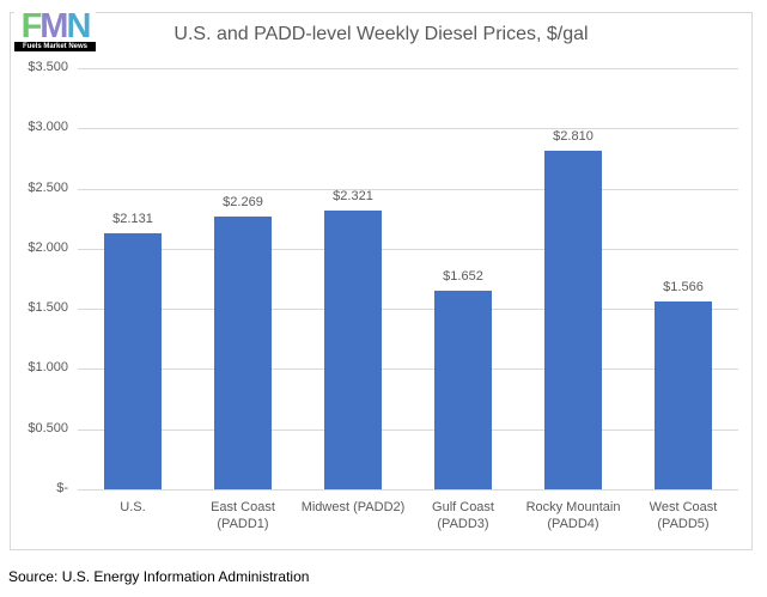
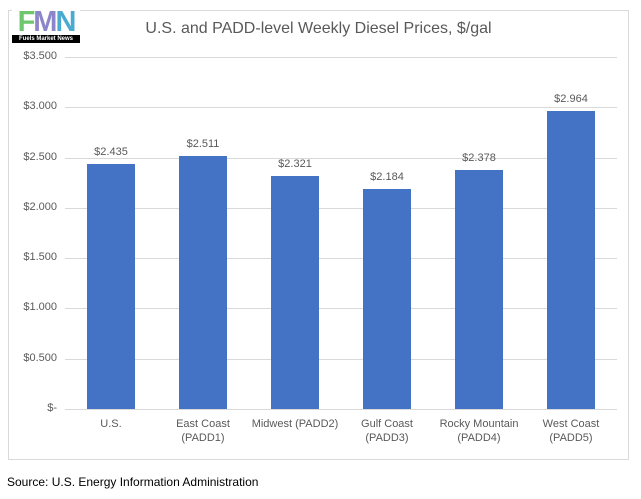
U.S.: $2.131 -> $2.435
East Coast (PADD1): $2.269 -> $2.511
Gulf Coast (PADD3): $1.652 -> $2.184
Rocky Mountain (PADD4): $2.810 -> $2.378
West Coast (PADD5): $1.566 -> $2.964
